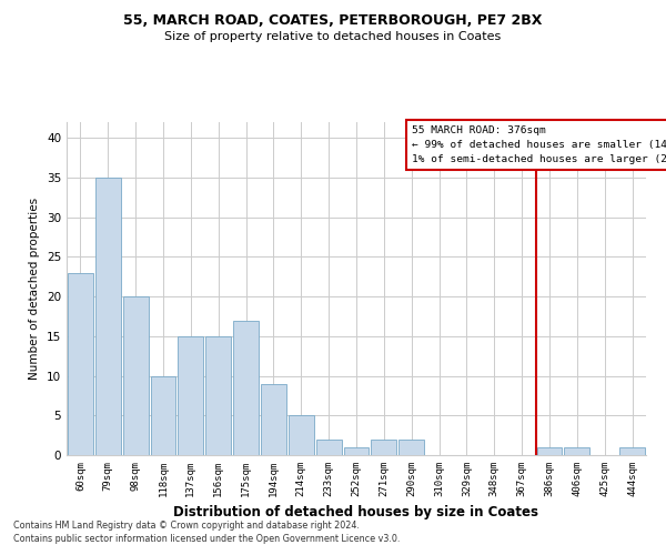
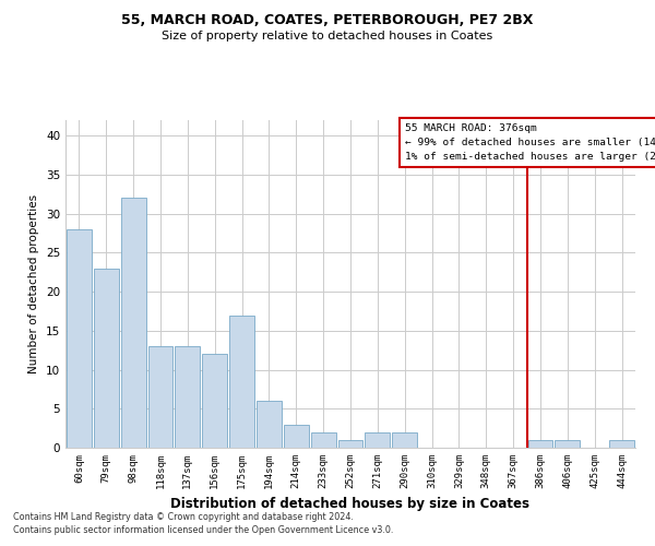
60sqm: 23 -> 28
79sqm: 35 -> 23
98sqm: 20 -> 32
118sqm: 10 -> 13
137sqm: 15 -> 13
156sqm: 15 -> 12
194sqm: 9 -> 6
214sqm: 5 -> 3
